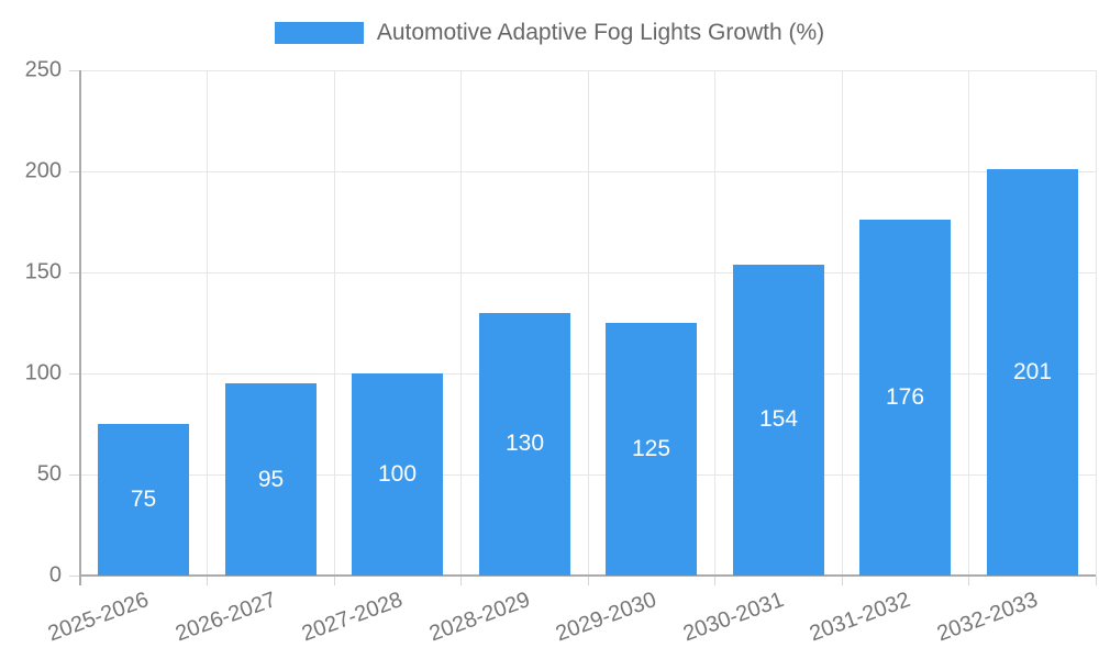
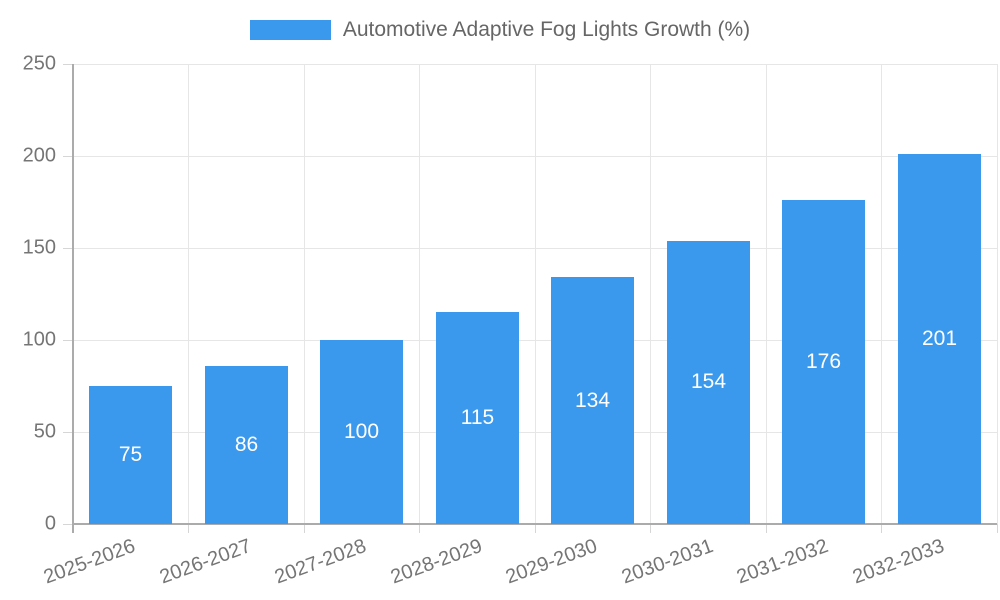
2026-2027: 95 -> 86
2028-2029: 130 -> 115
2029-2030: 125 -> 134
